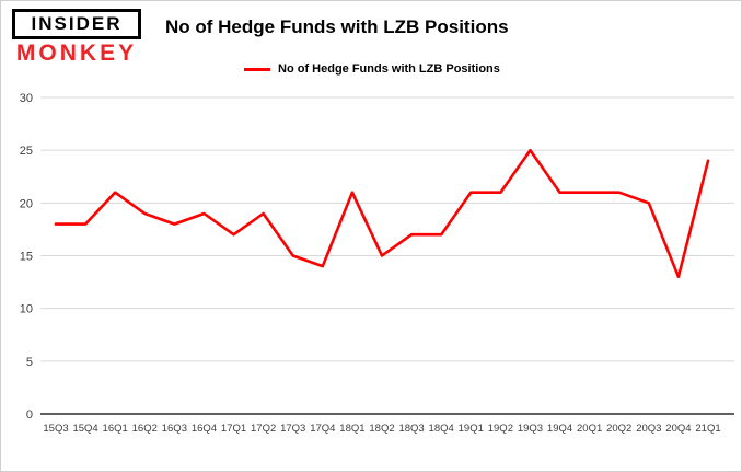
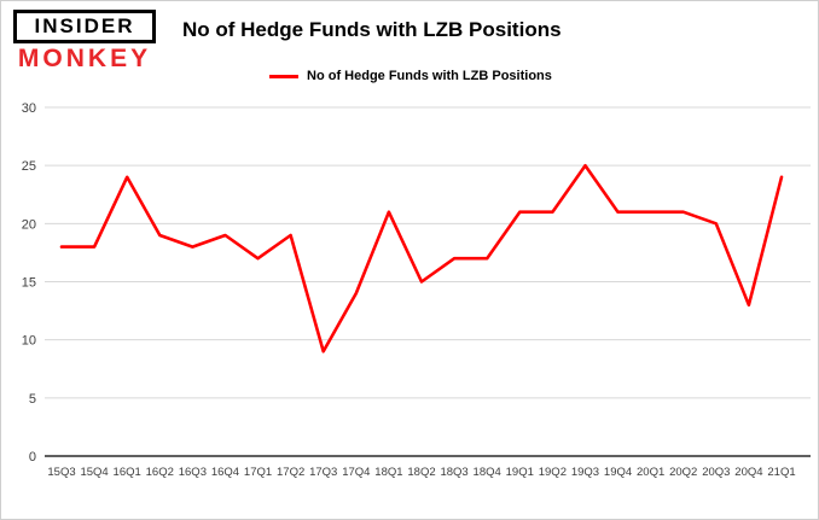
16Q1: 21 -> 24
17Q3: 15 -> 9
